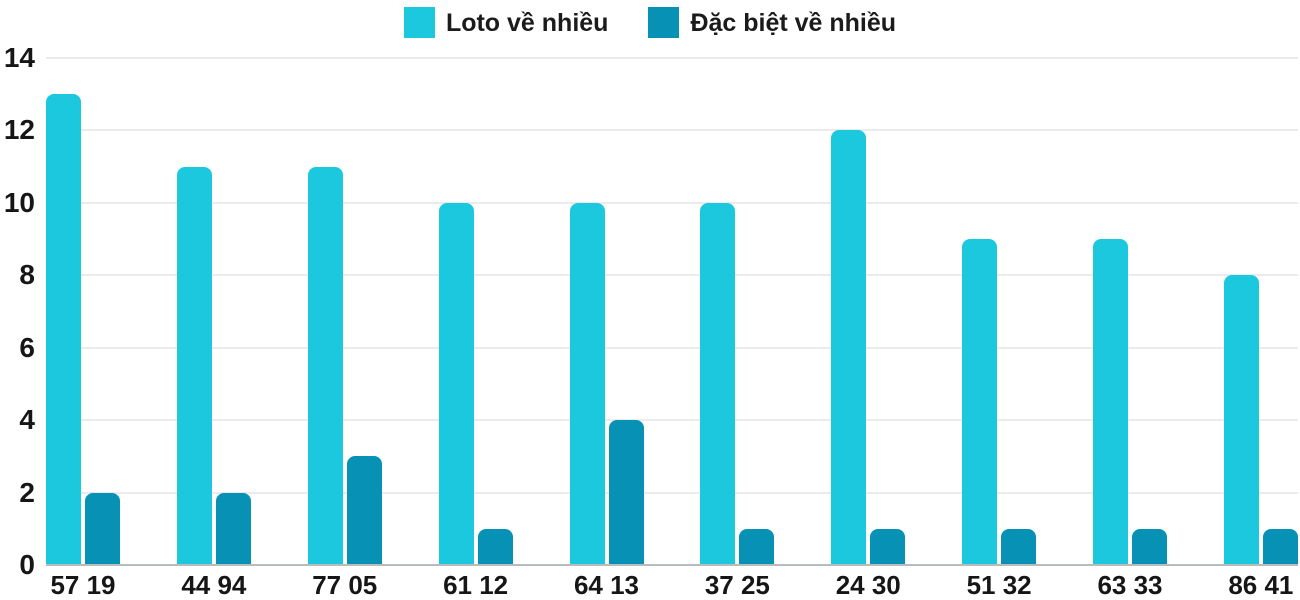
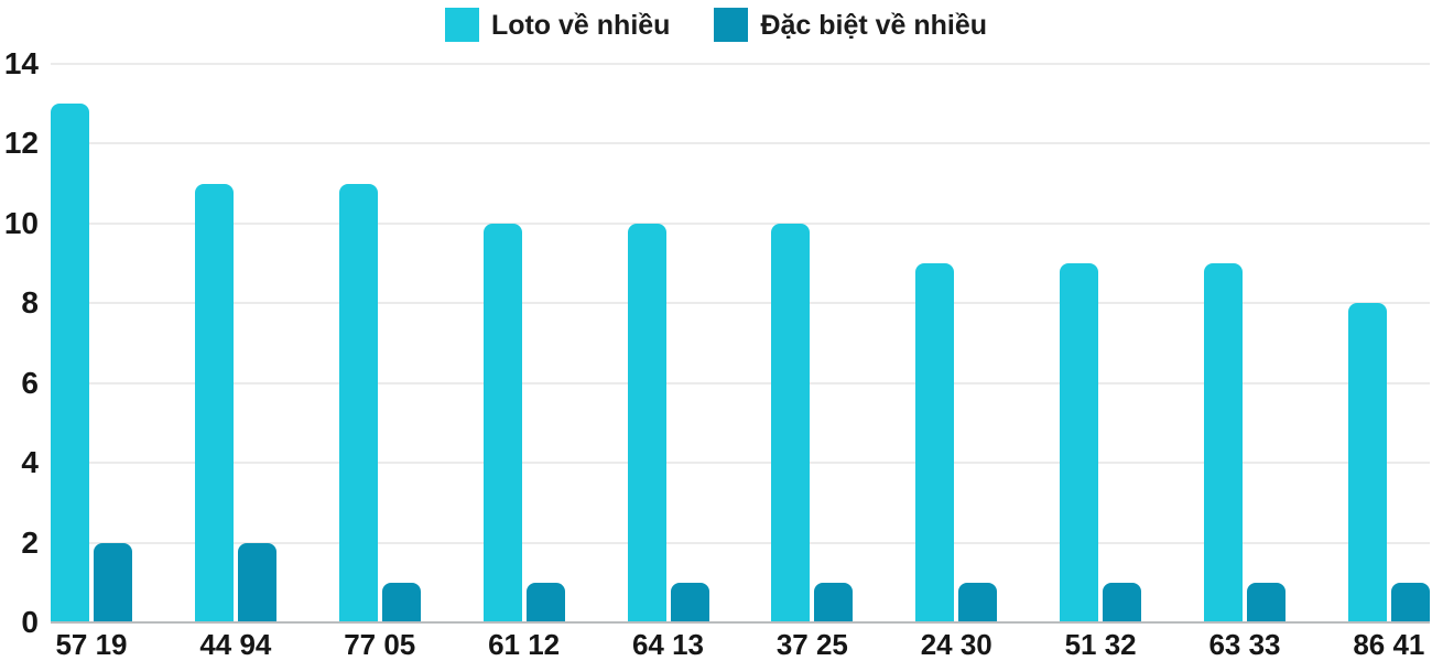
Đặc biệt về nhiều/77 05: 3 -> 1
Đặc biệt về nhiều/64 13: 4 -> 1
Loto về nhiều/24 30: 12 -> 9
